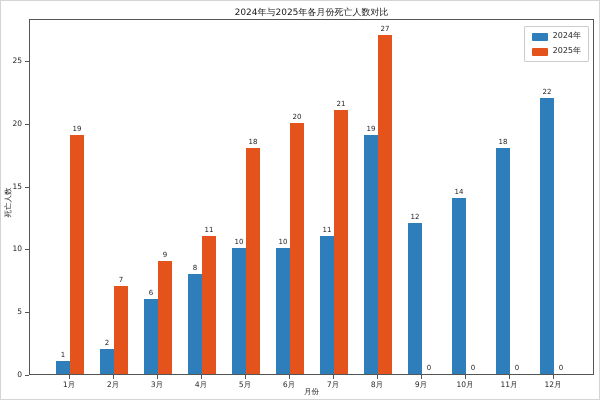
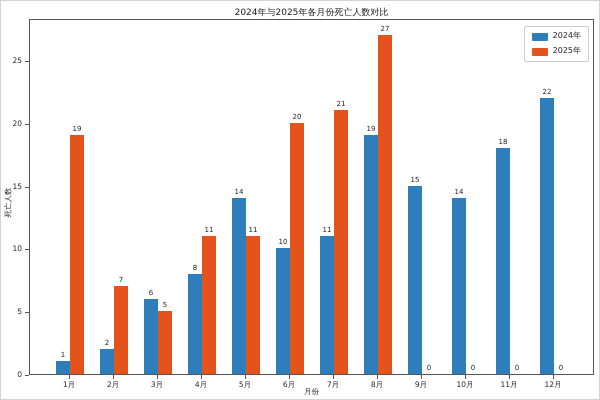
2025年/3月: 9 -> 5
2024年/5月: 10 -> 14
2025年/5月: 18 -> 11
2024年/9月: 12 -> 15
